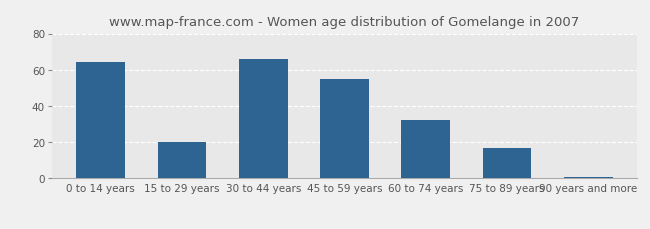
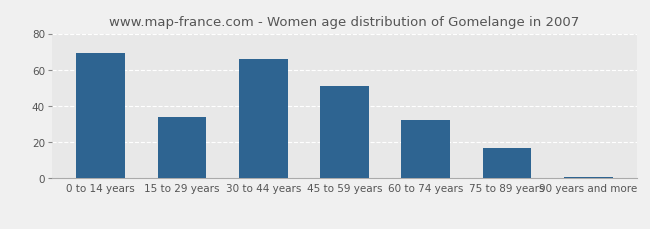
0 to 14 years: 64 -> 69
15 to 29 years: 20 -> 34
45 to 59 years: 55 -> 51
